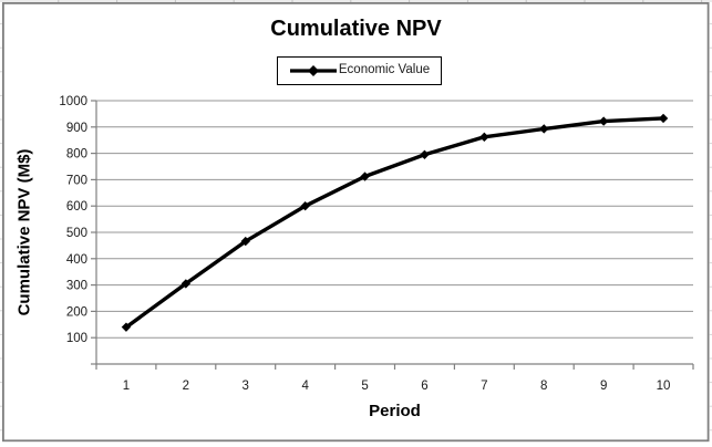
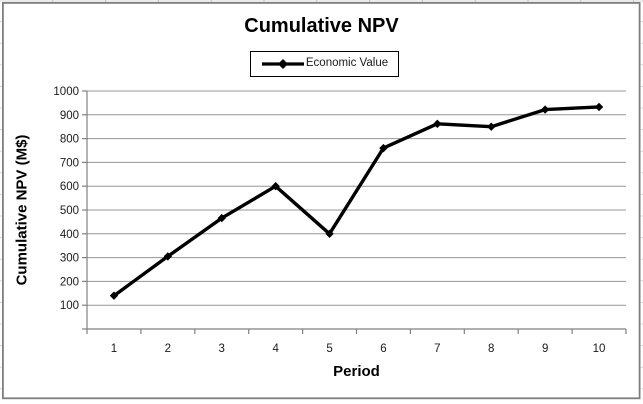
5: 710 -> 400
6: 800 -> 760
8: 890 -> 850
